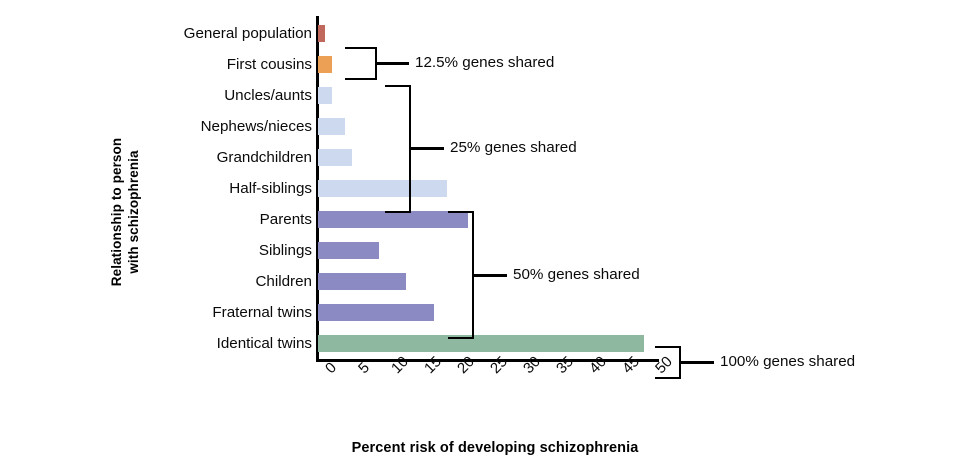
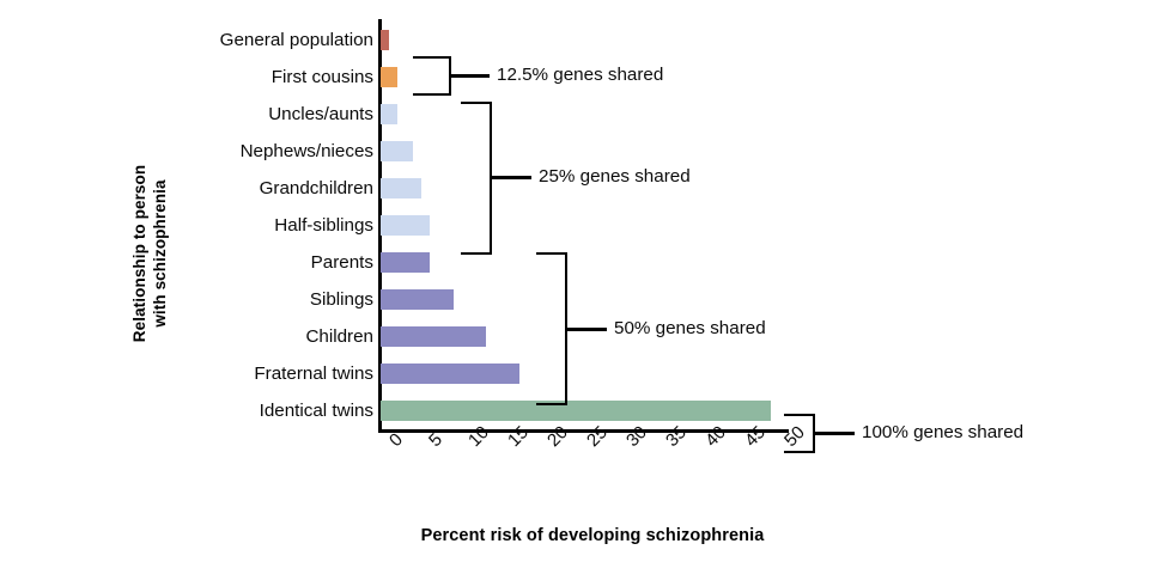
Half-siblings: 19 -> 6
Parents: 22 -> 6
